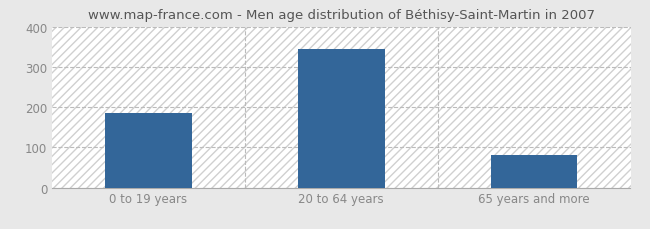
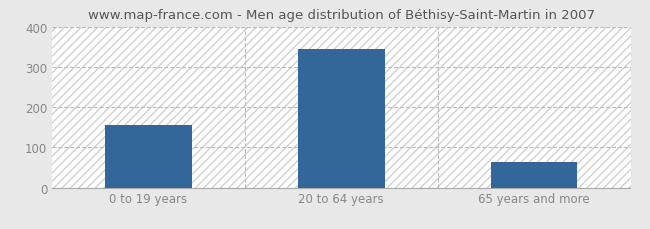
0 to 19 years: 185 -> 155
65 years and more: 80 -> 63
